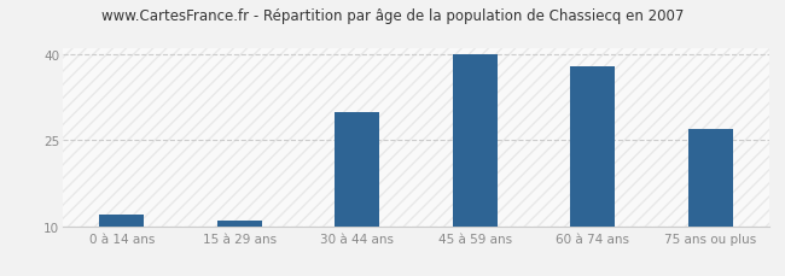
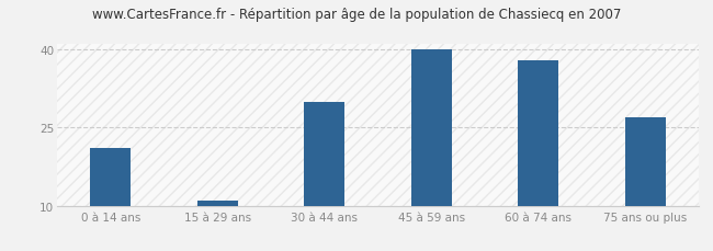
0 à 14 ans: 12 -> 21
